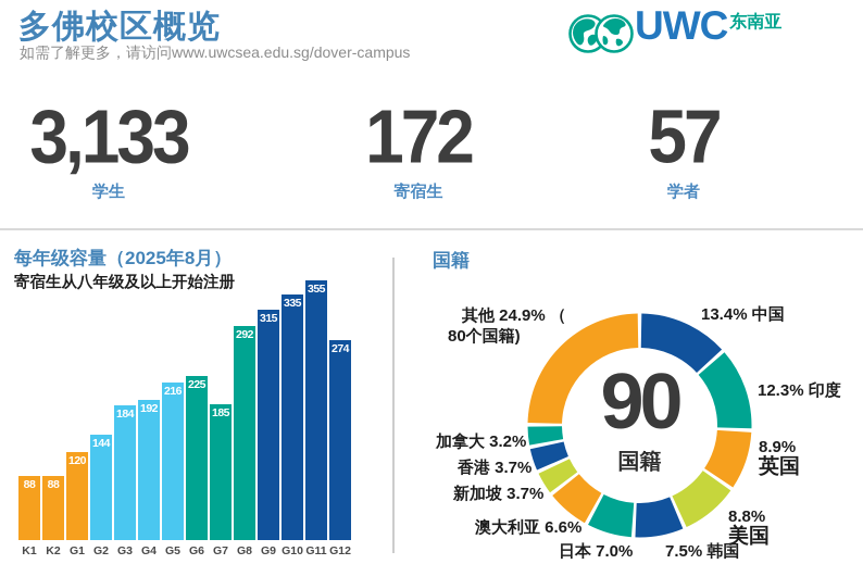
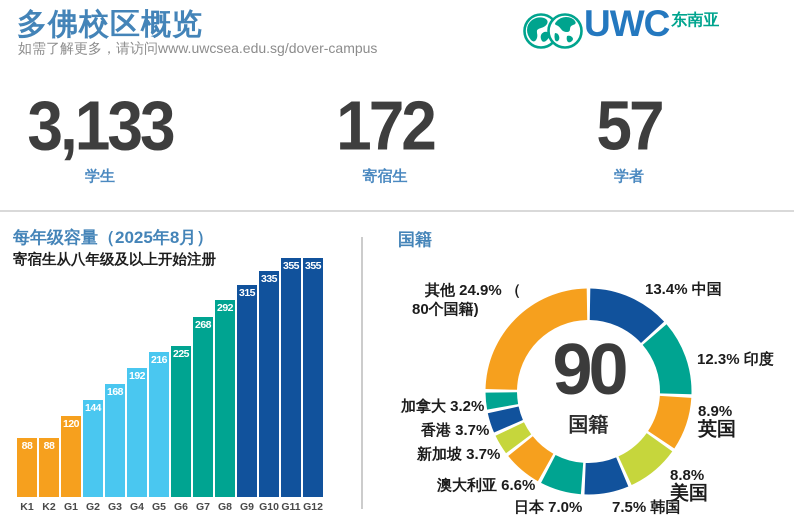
每年级容量（2025年8月）/G3: 184 -> 168
每年级容量（2025年8月）/G7: 185 -> 268
每年级容量（2025年8月）/G12: 274 -> 355
